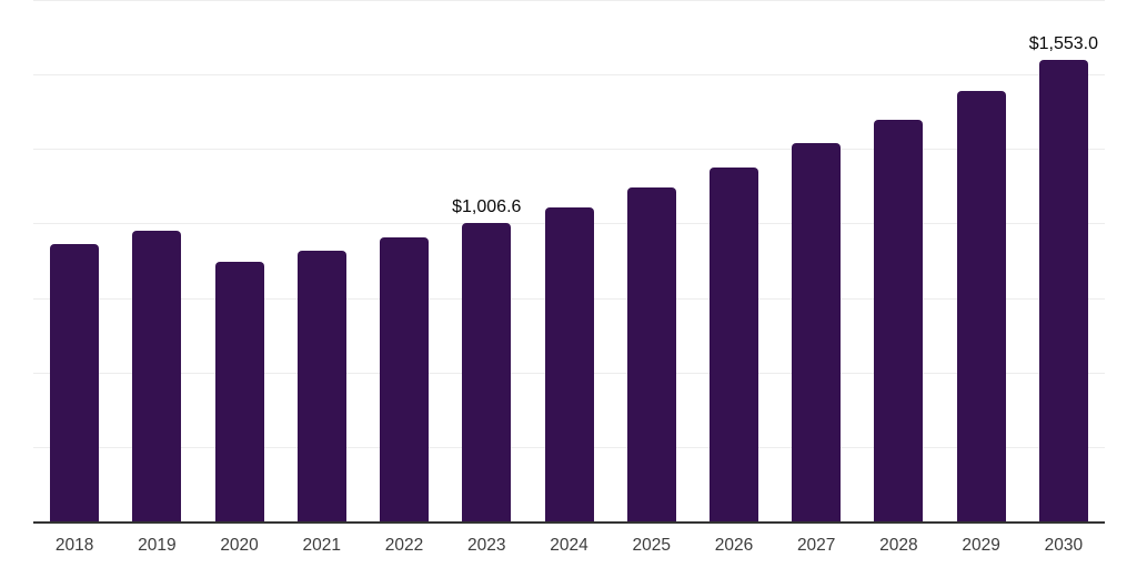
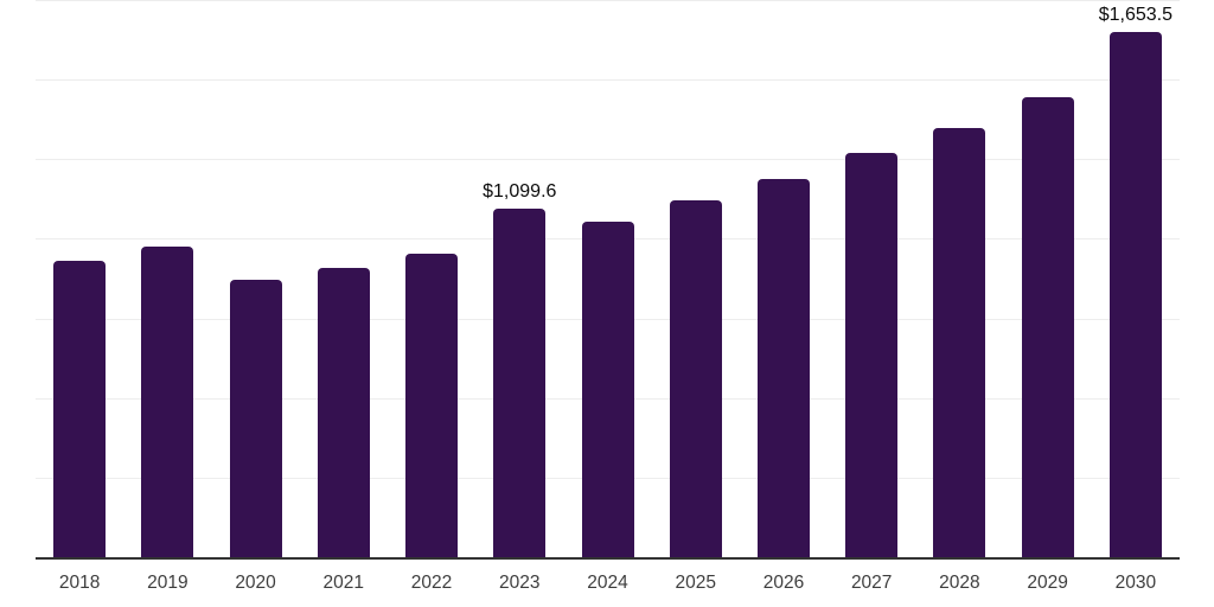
2023: $1,006.6 -> $1,099.6
2030: $1,553.0 -> $1,653.5
